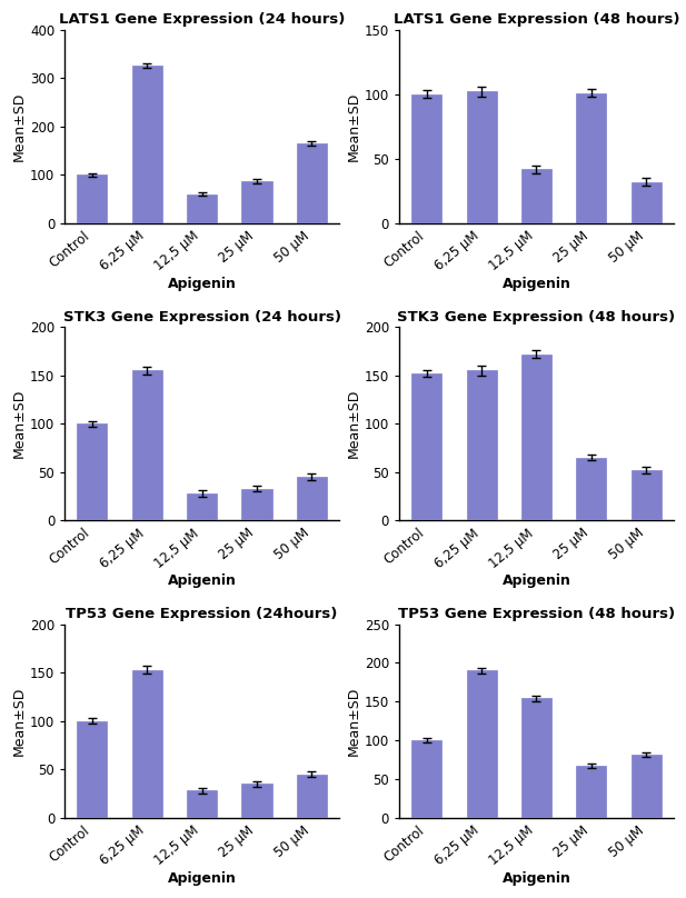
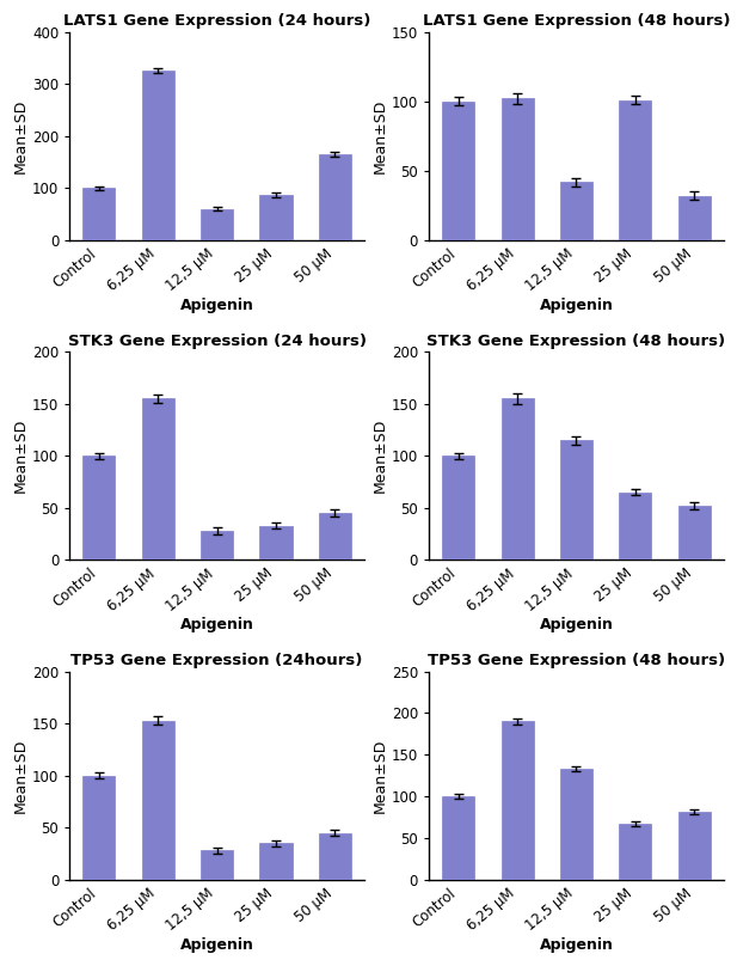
STK3 Gene Expression (48 hours)/Control: 152 -> 100
STK3 Gene Expression (48 hours)/12,5 μM: 172 -> 115
TP53 Gene Expression (48 hours)/12,5 μM: 154 -> 133
